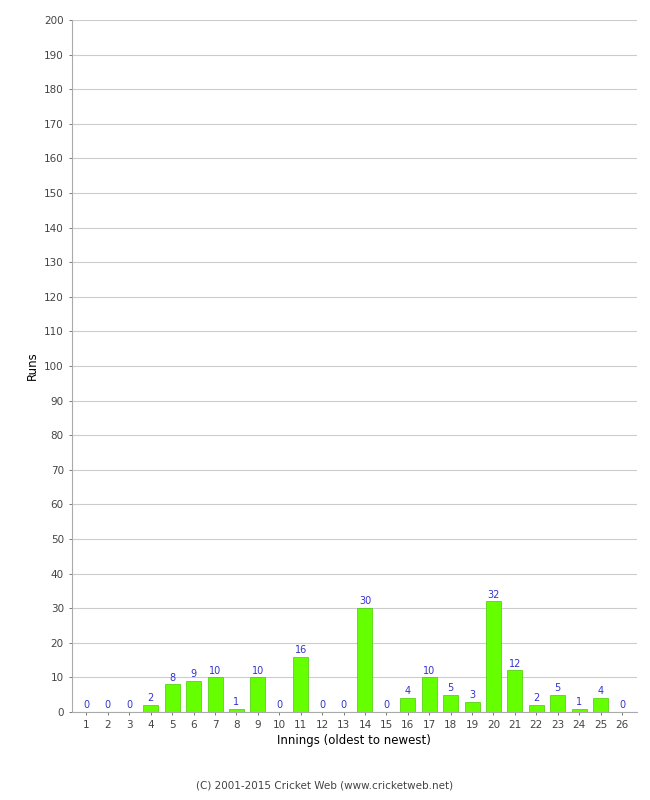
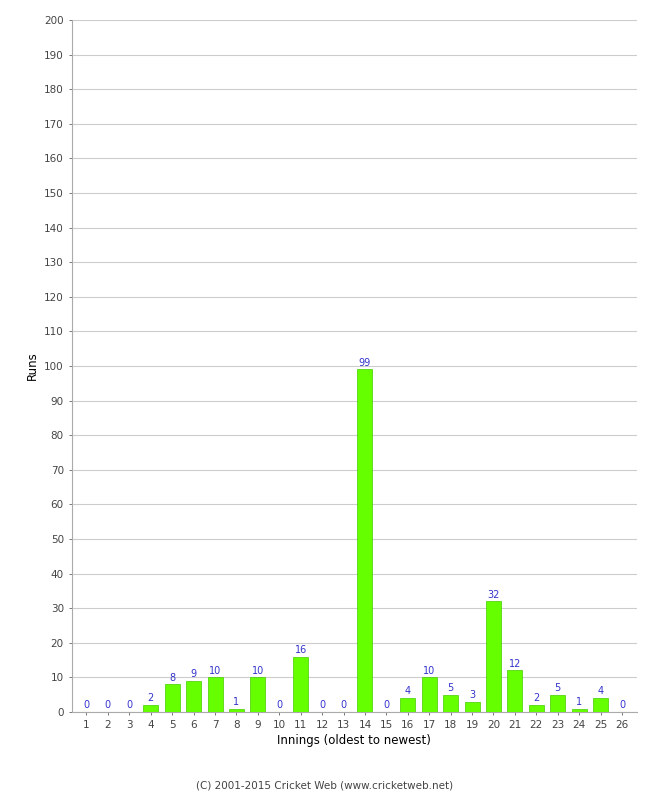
14: 30 -> 99
